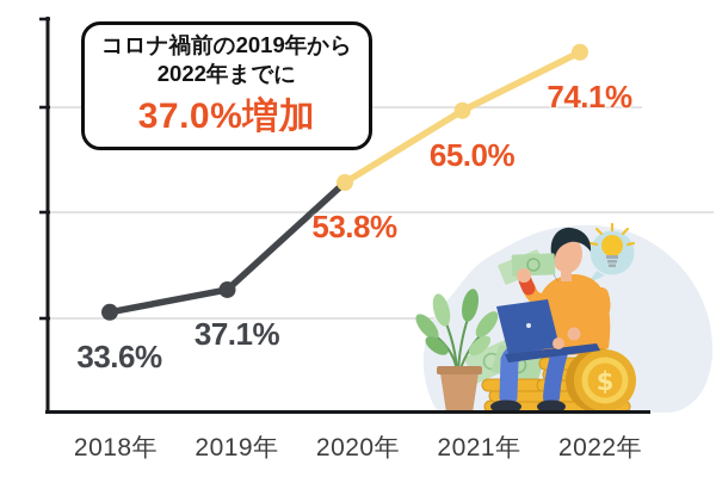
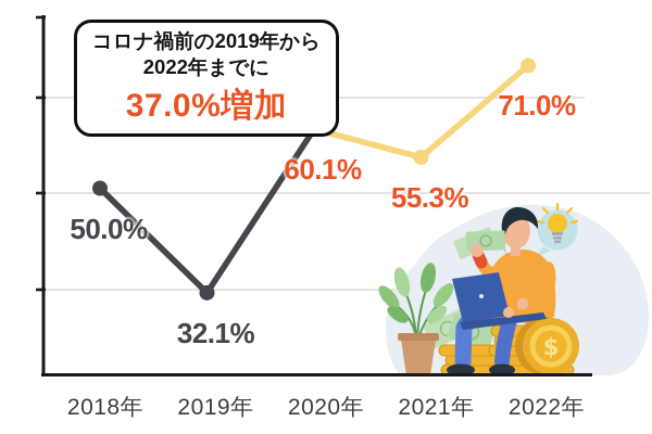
2018年: 33.6% -> 50.0%
2019年: 37.1% -> 32.1%
2020年: 53.8% -> 60.1%
2021年: 65.0% -> 55.3%
2022年: 74.1% -> 71.0%
